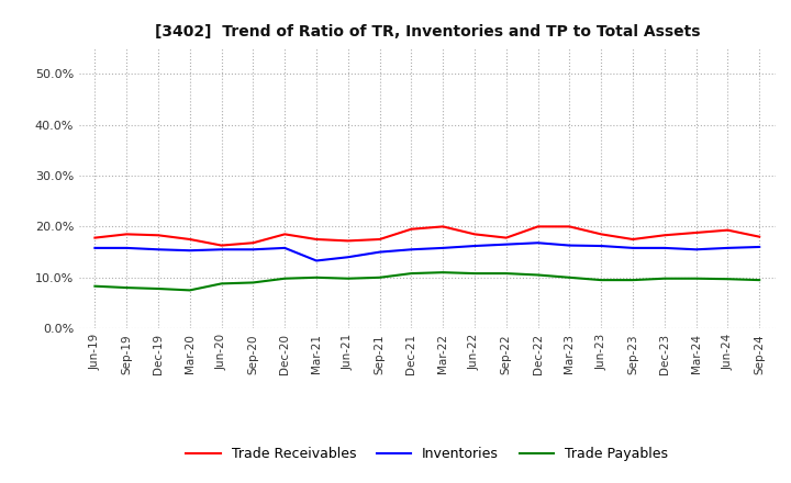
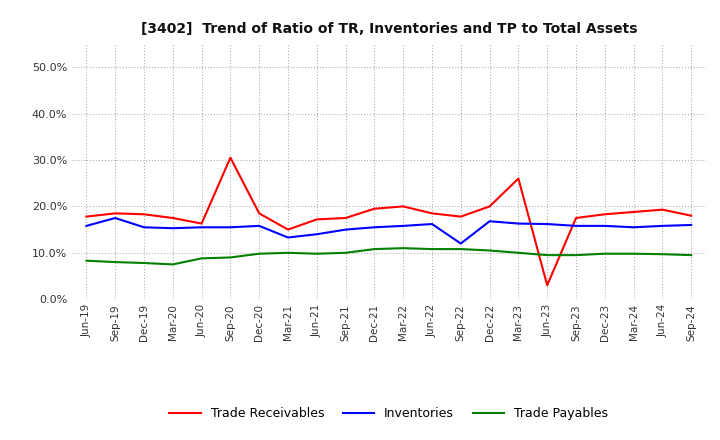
Inventories/Sep-19: 15.8% -> 17.5%
Trade Receivables/Sep-20: 16.8% -> 30.5%
Trade Receivables/Mar-21: 17.5% -> 15.0%
Inventories/Sep-22: 16.5% -> 12.0%
Trade Receivables/Mar-23: 20.0% -> 26.0%
Trade Receivables/Jun-23: 18.5% -> 3.0%
